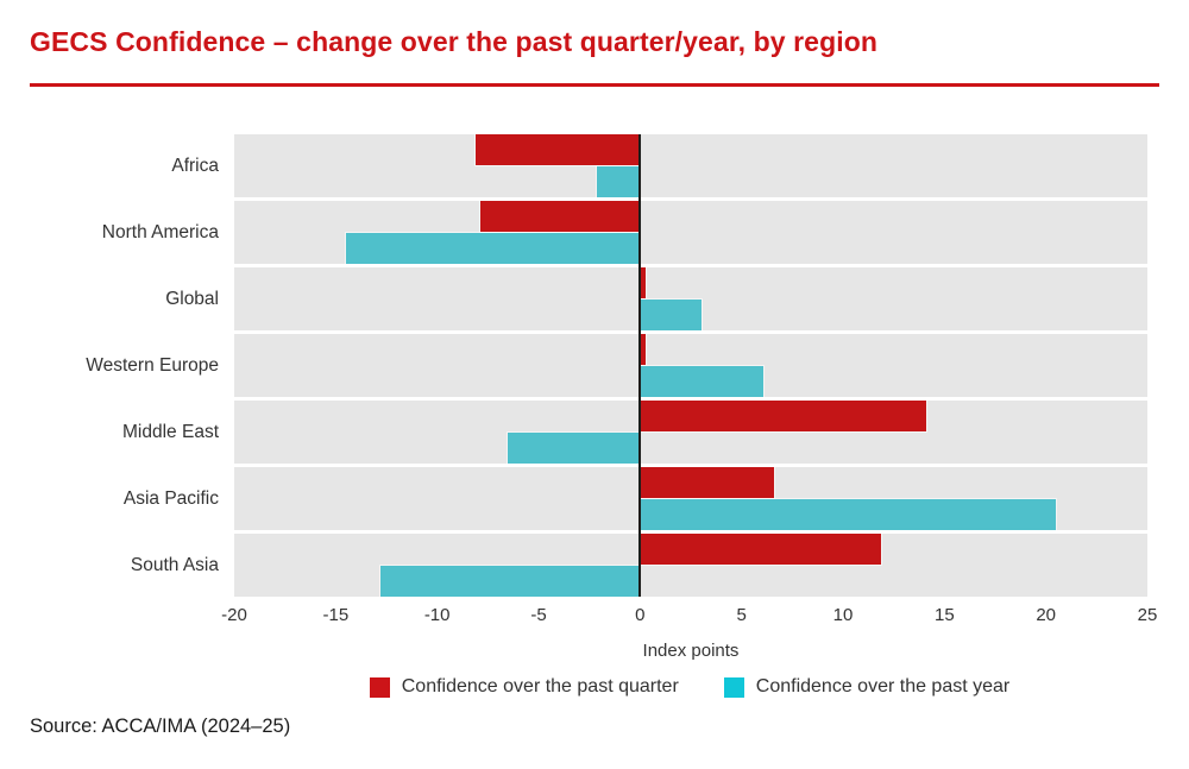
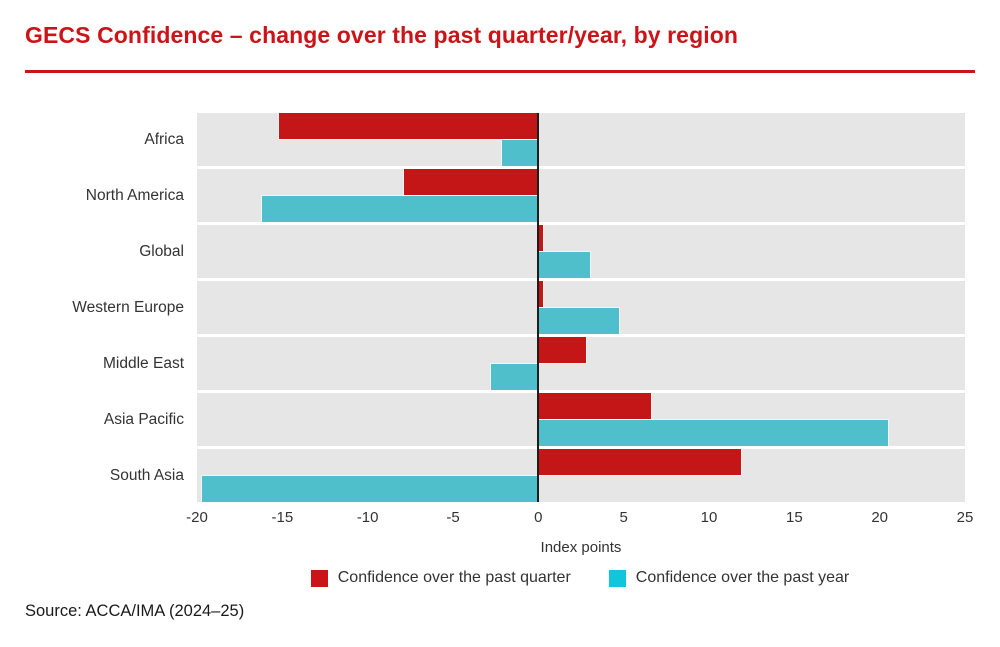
Confidence over the past quarter/Africa: -8.1 -> -15.2
Confidence over the past year/North America: -14.5 -> -16.2
Confidence over the past year/Western Europe: 6.1 -> 4.7
Confidence over the past quarter/Middle East: 14.1 -> 2.8
Confidence over the past year/Middle East: -6.5 -> -2.8
Confidence over the past year/South Asia: -12.8 -> -19.7
